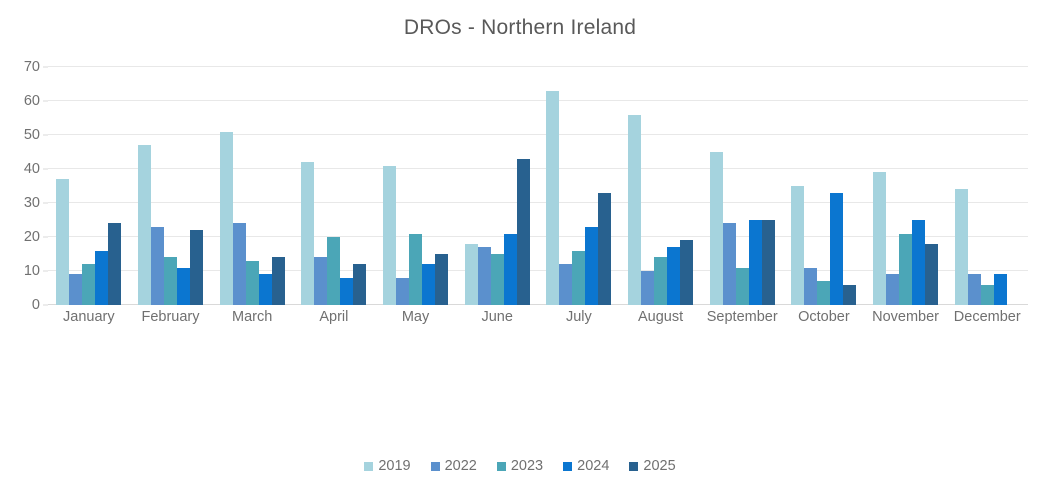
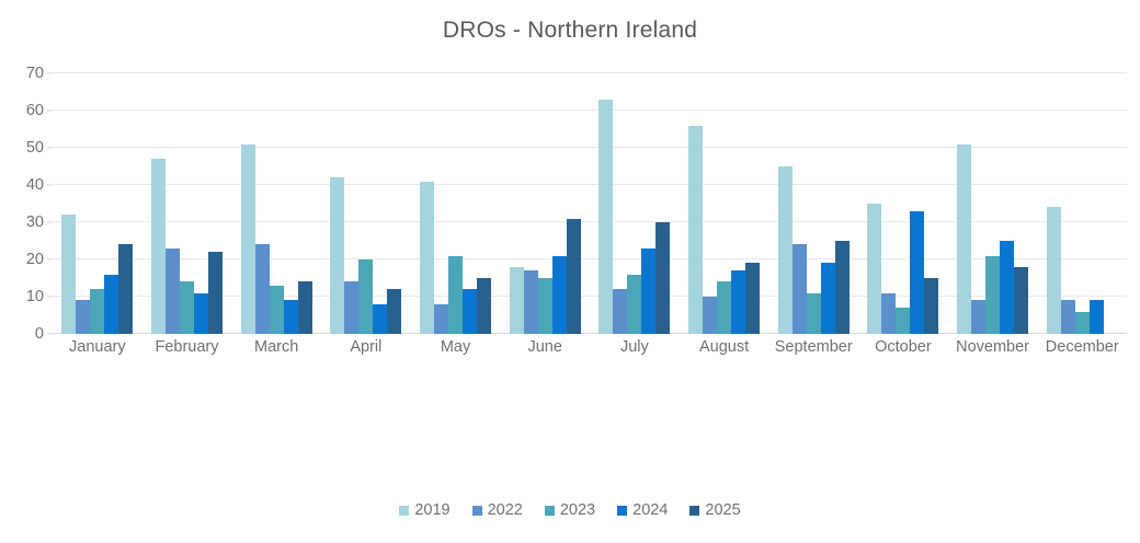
2019/January: 37 -> 32
2025/June: 43 -> 31
2025/July: 33 -> 30
2024/September: 25 -> 19
2025/October: 6 -> 15
2019/November: 39 -> 51
